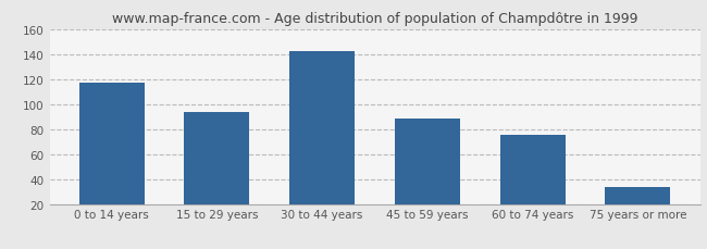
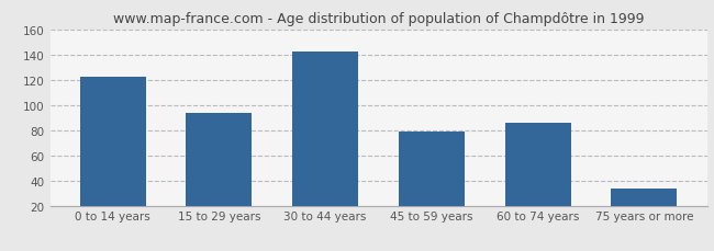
0 to 14 years: 117 -> 122
45 to 59 years: 88 -> 79
60 to 74 years: 75 -> 86
